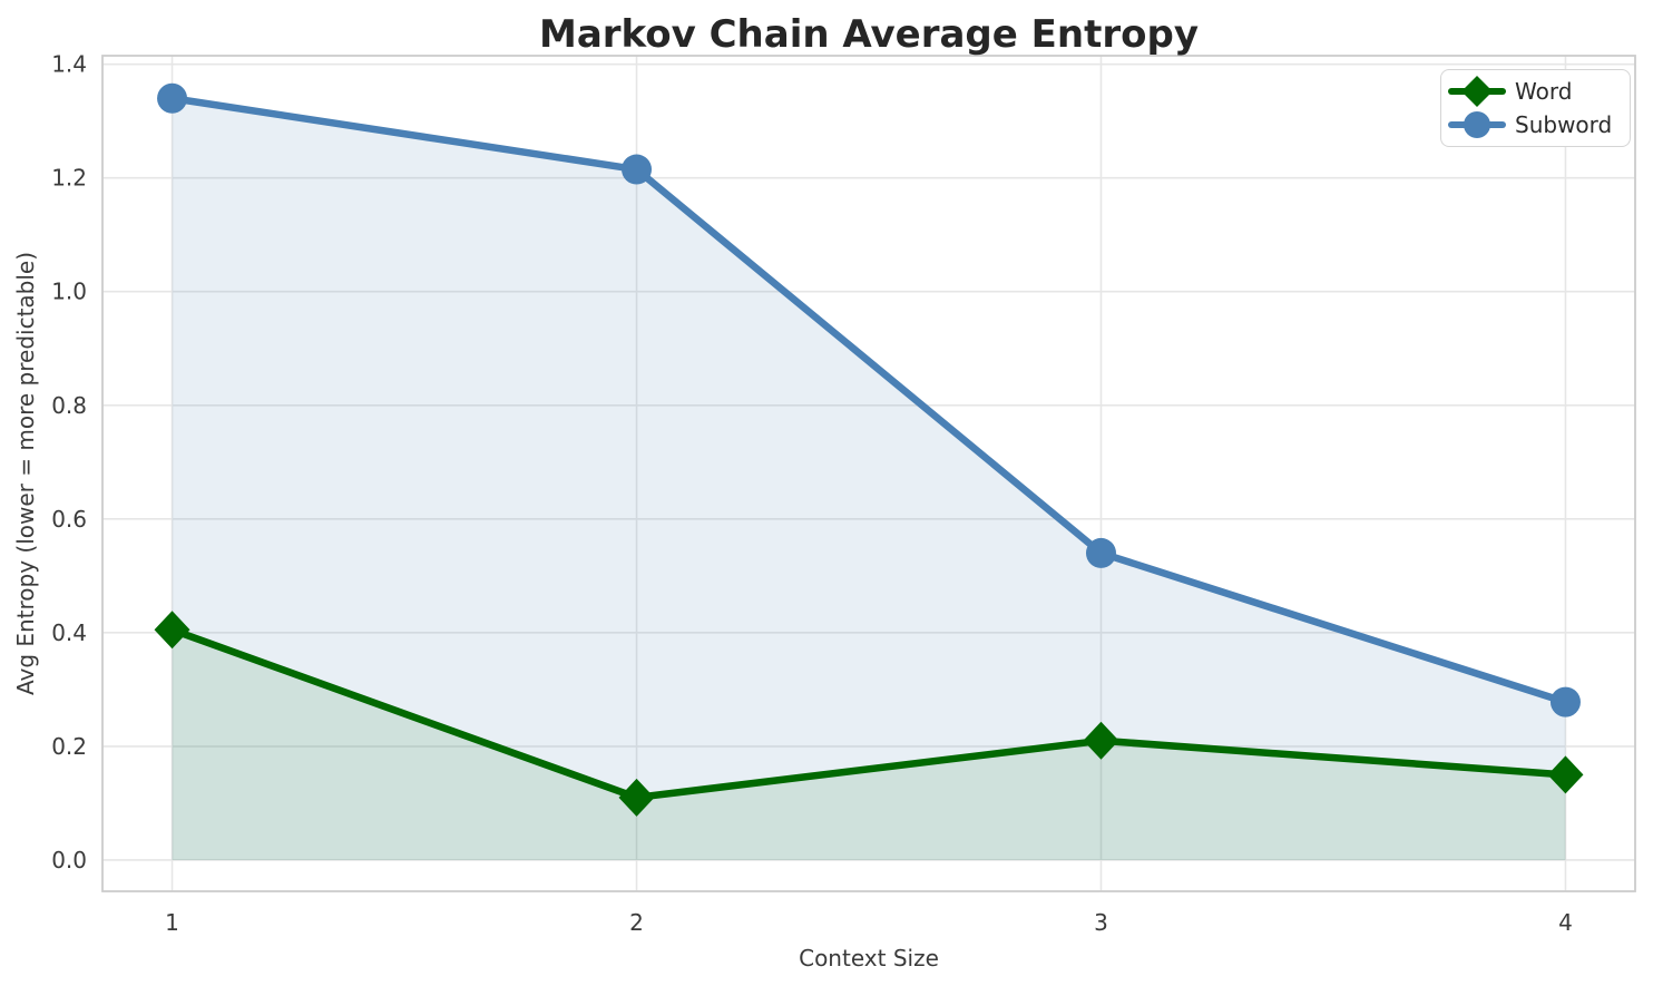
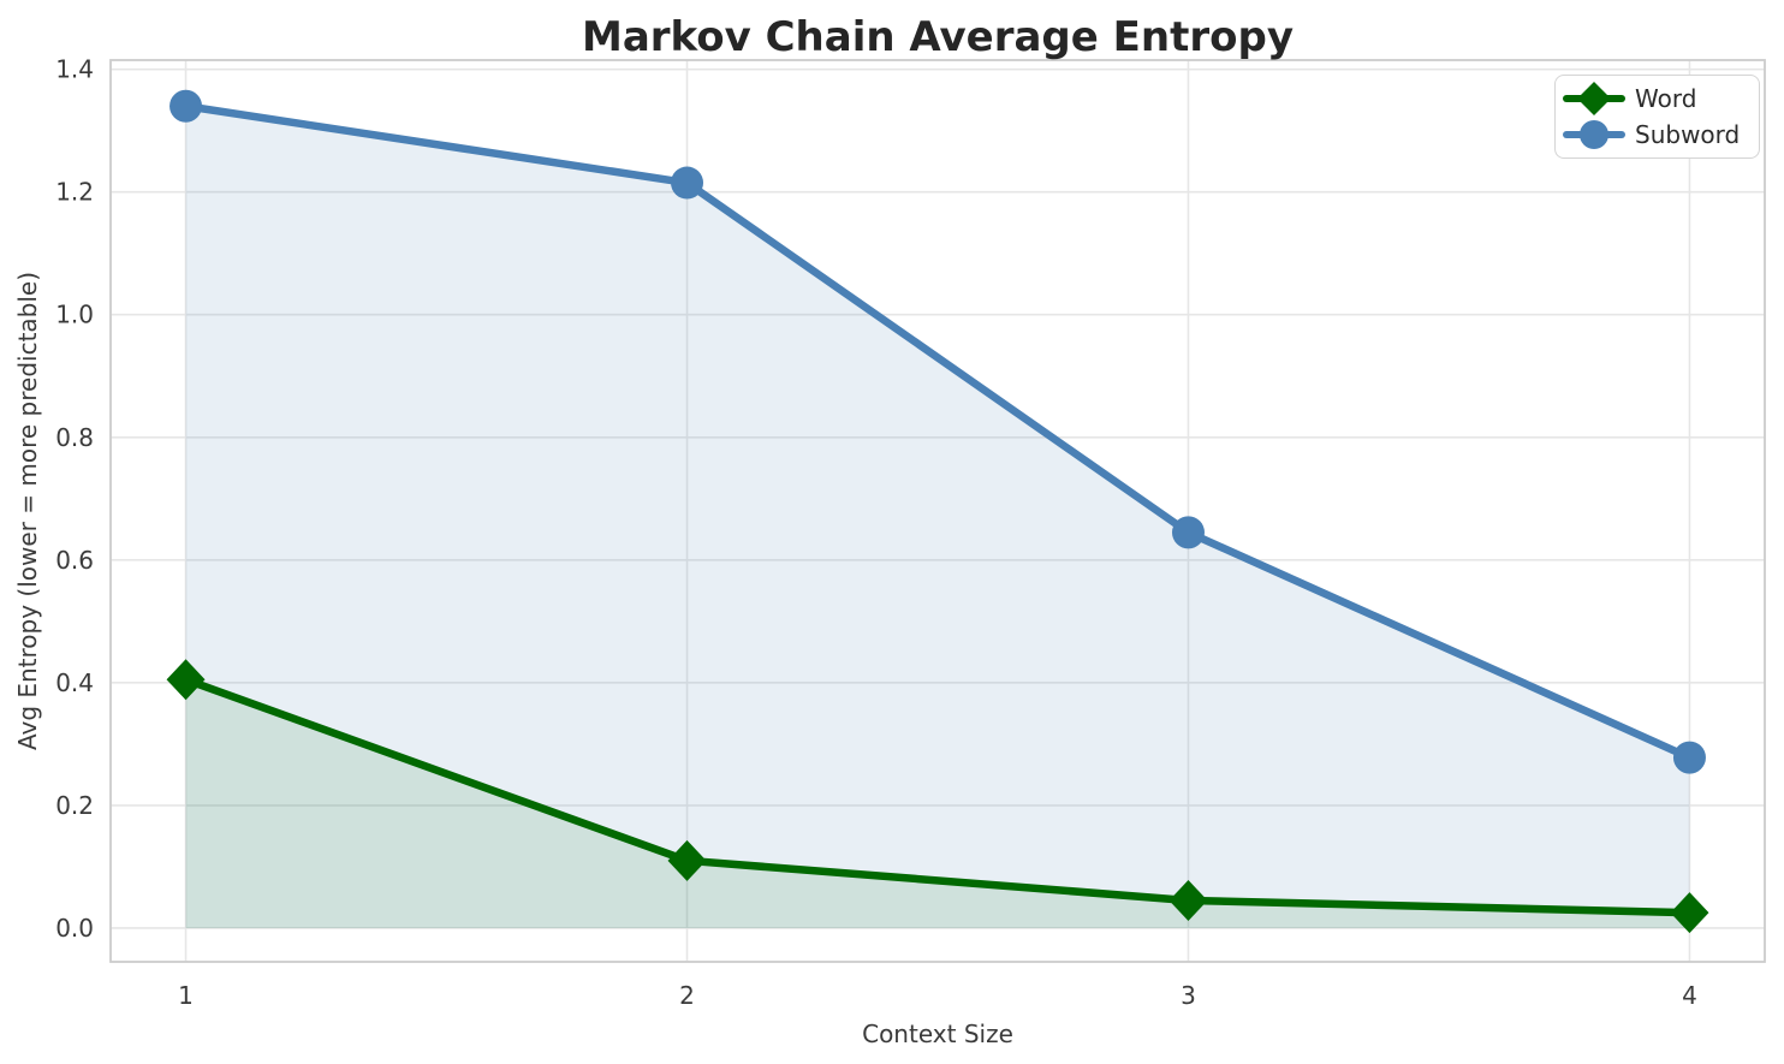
Word/3: 0.21 -> 0.04
Subword/3: 0.54 -> 0.65
Word/4: 0.15 -> 0.03
